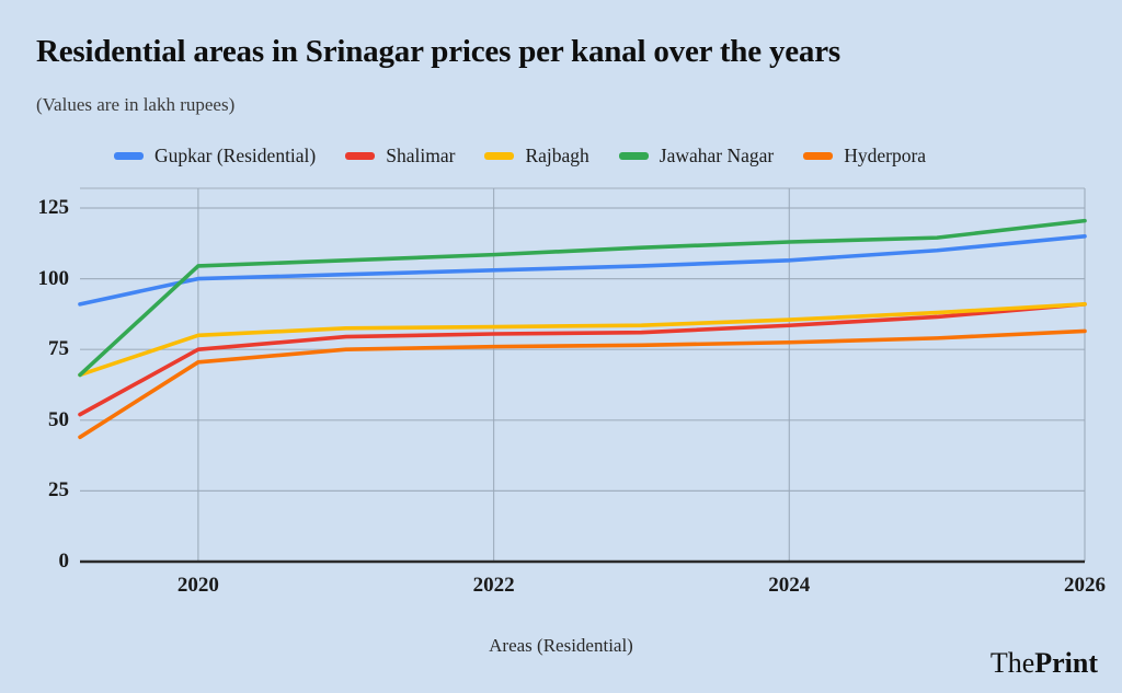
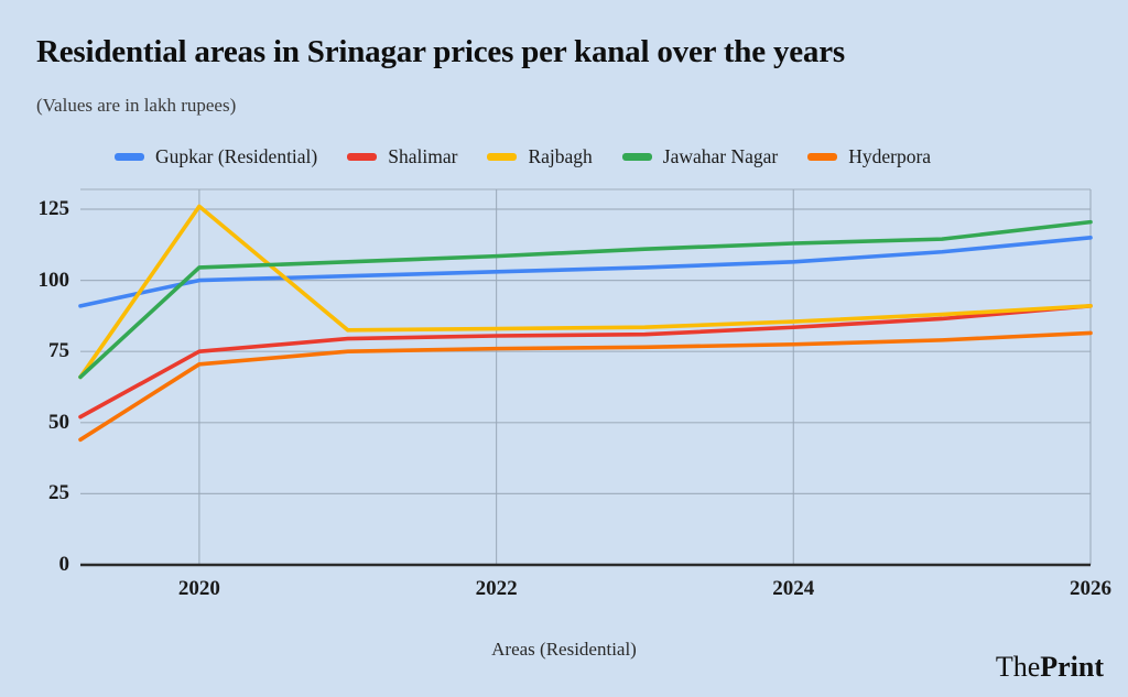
Rajbagh/2020: 80 -> 126
